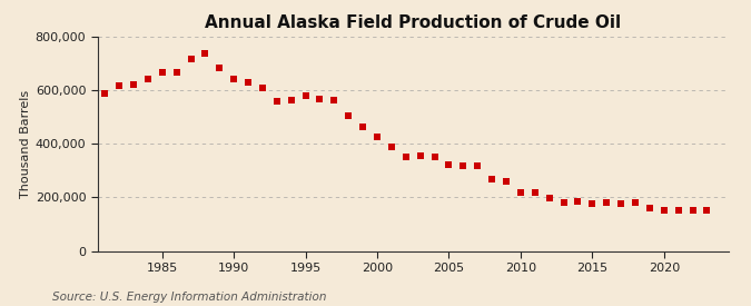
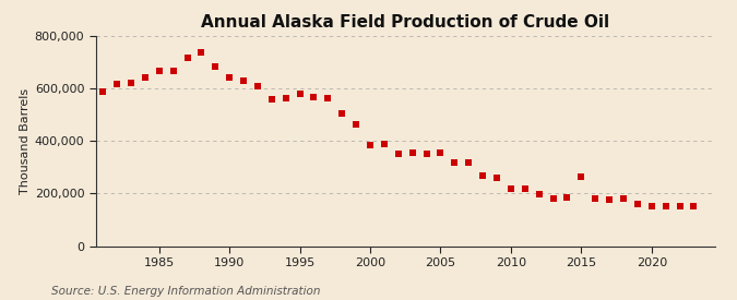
2000: 426,000 -> 385,000
2005: 322,000 -> 355,000
2015: 176,000 -> 265,000
